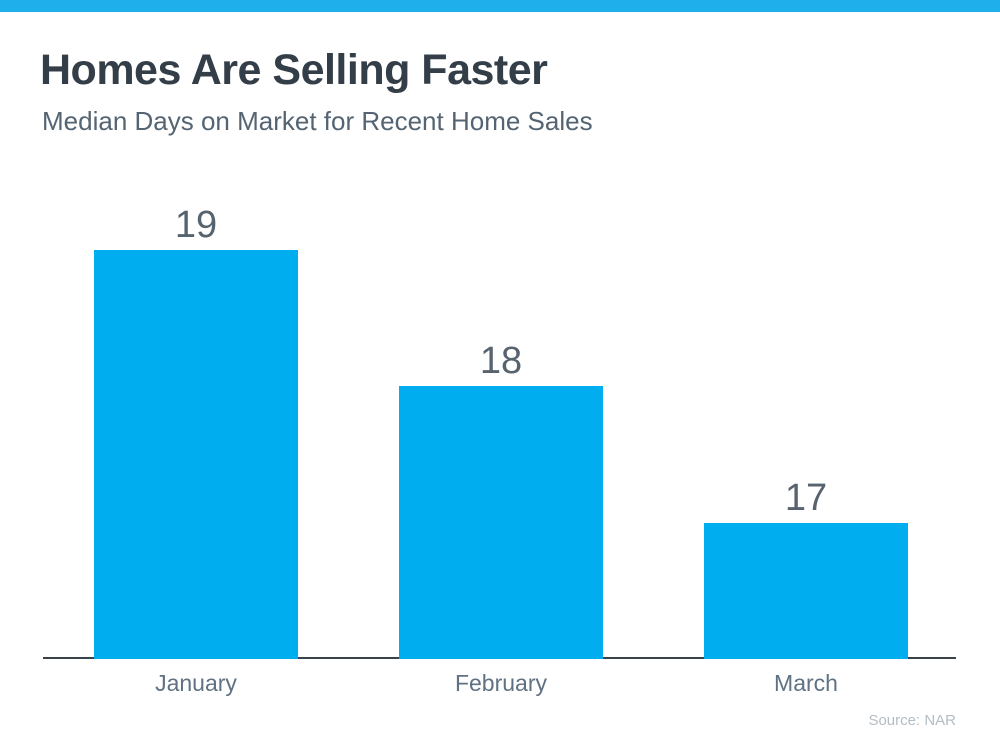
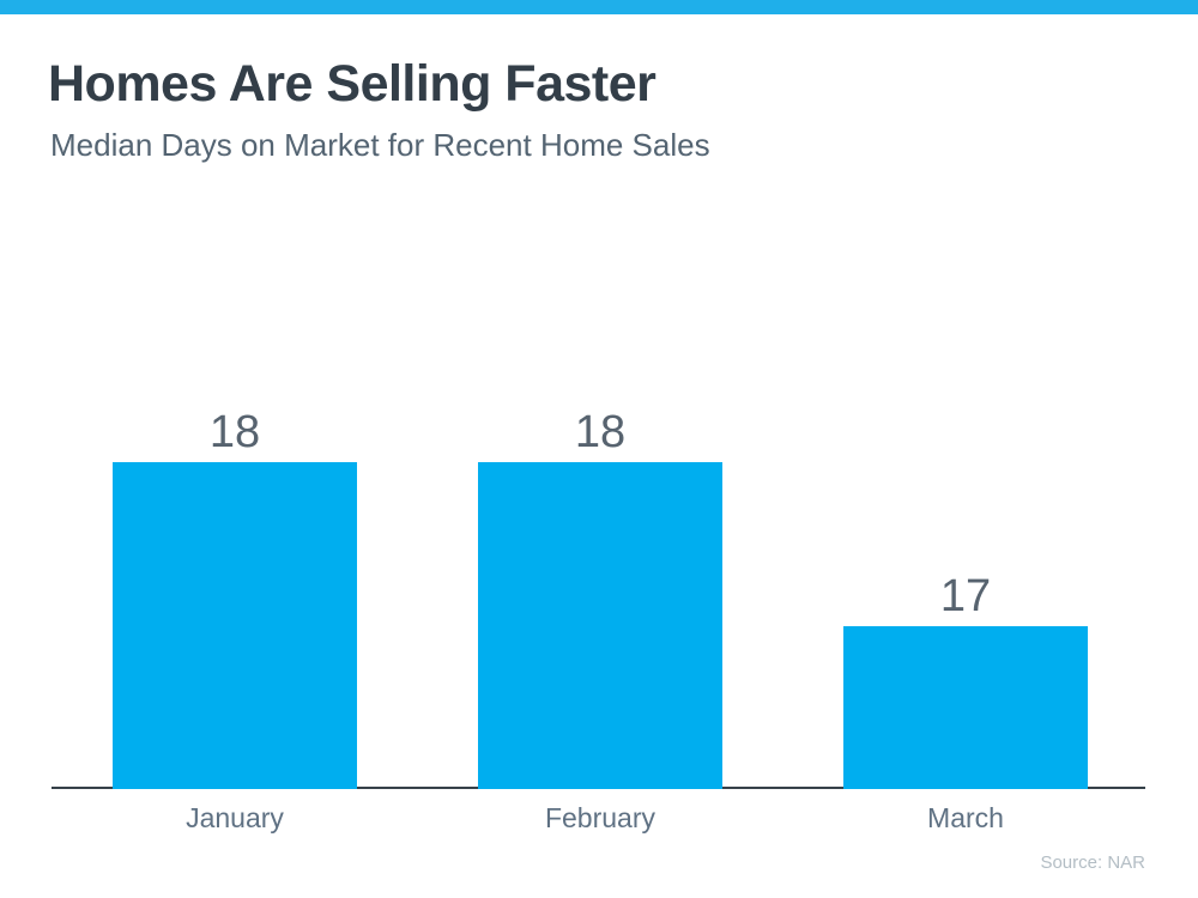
January: 19 -> 18
